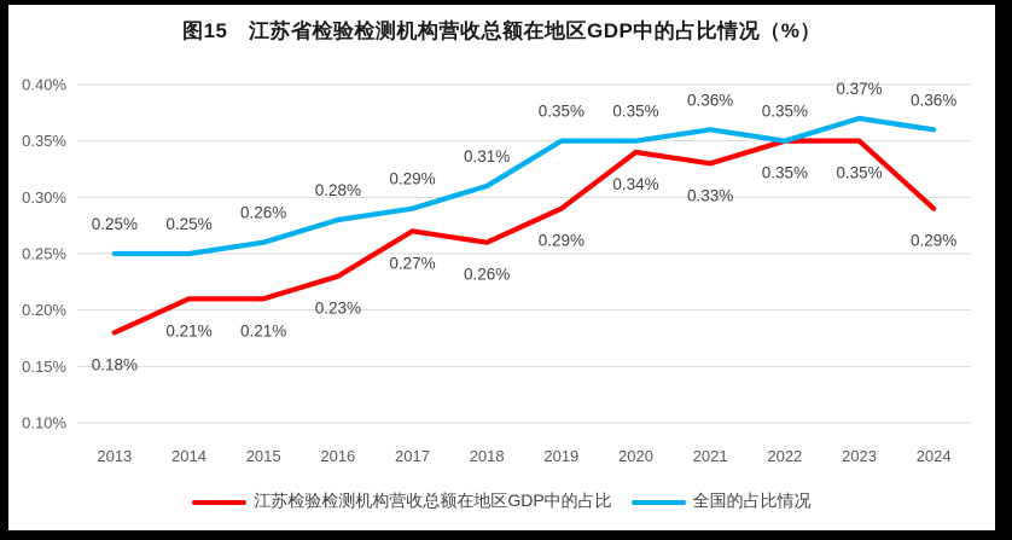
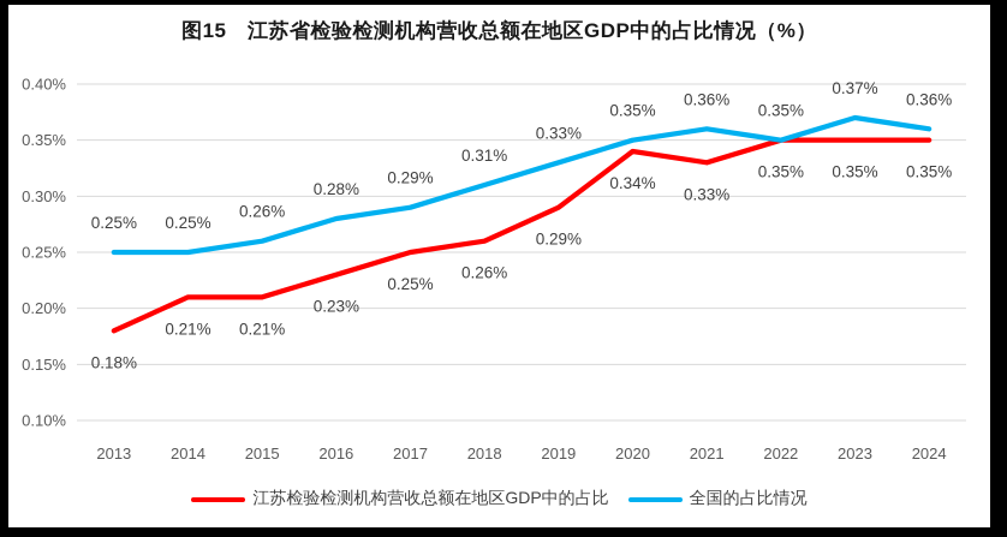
江苏检验检测机构营收总额在地区GDP中的占比/2017: 0.27% -> 0.25%
全国的占比情况/2019: 0.35% -> 0.33%
江苏检验检测机构营收总额在地区GDP中的占比/2024: 0.29% -> 0.35%
